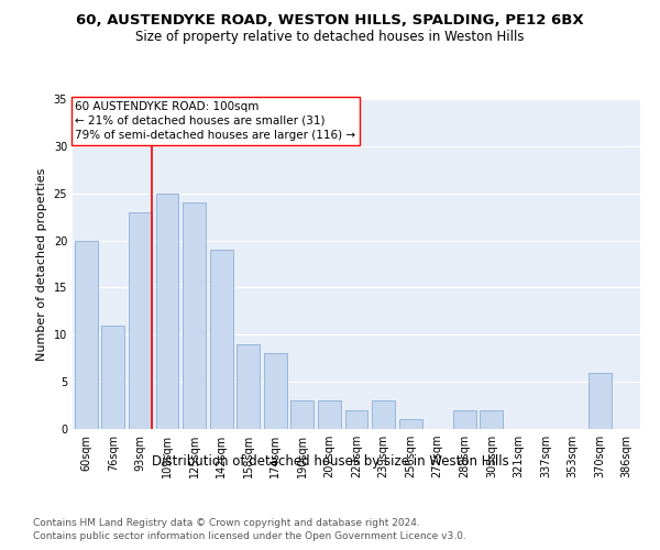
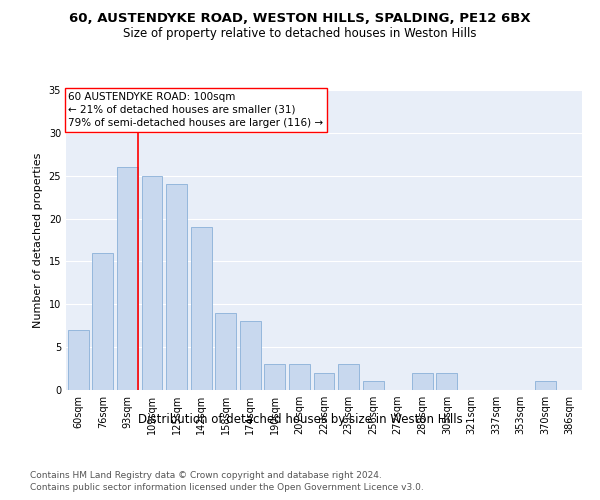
60sqm: 20 -> 7
76sqm: 11 -> 16
93sqm: 23 -> 26
370sqm: 6 -> 1
